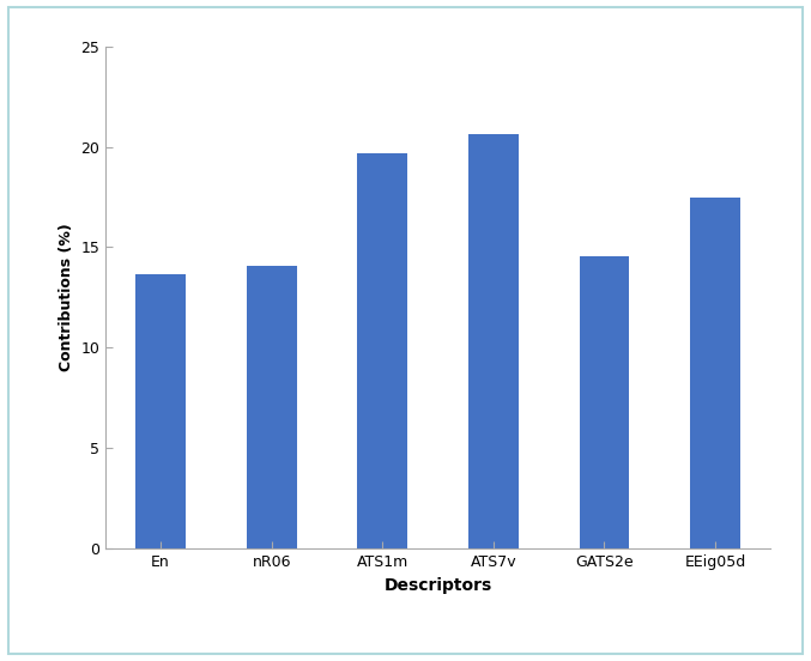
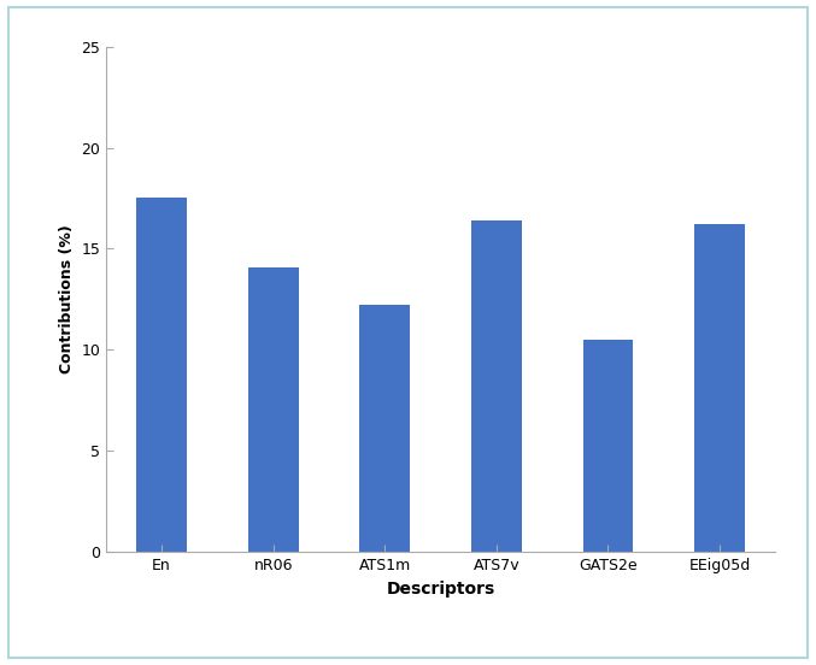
En: 13.7 -> 17.5
ATS1m: 19.7 -> 12.2
ATS7v: 20.6 -> 16.4
GATS2e: 14.6 -> 10.5
EEig05d: 17.4 -> 16.2
